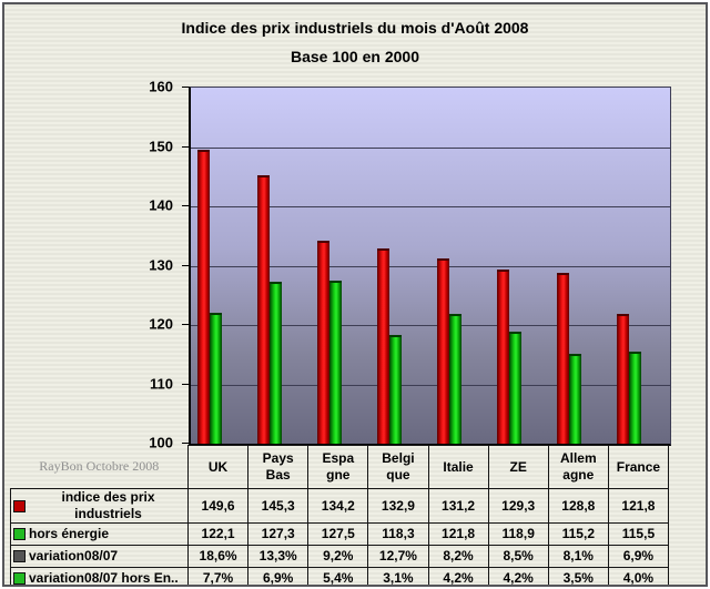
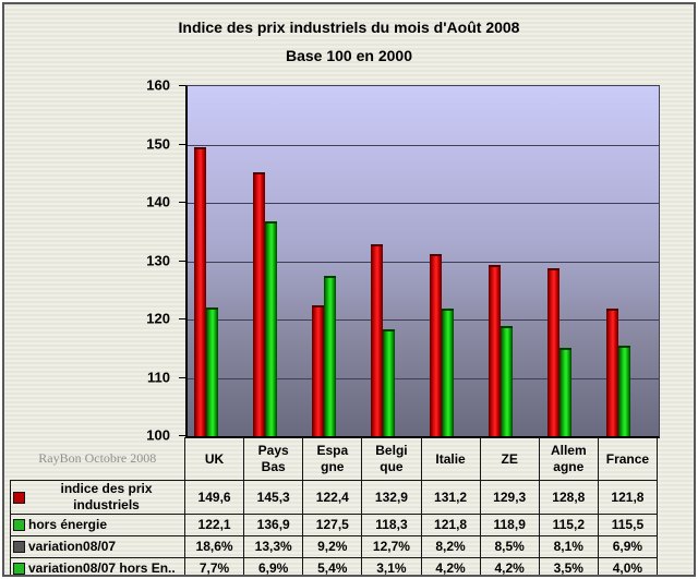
hors énergie/Pays Bas: 127,3 -> 136,9
indice des prix industriels/Espagne: 134,2 -> 122,4
